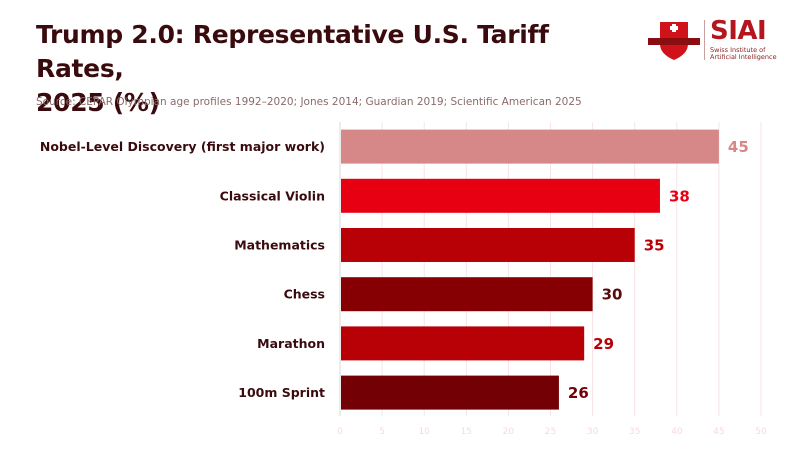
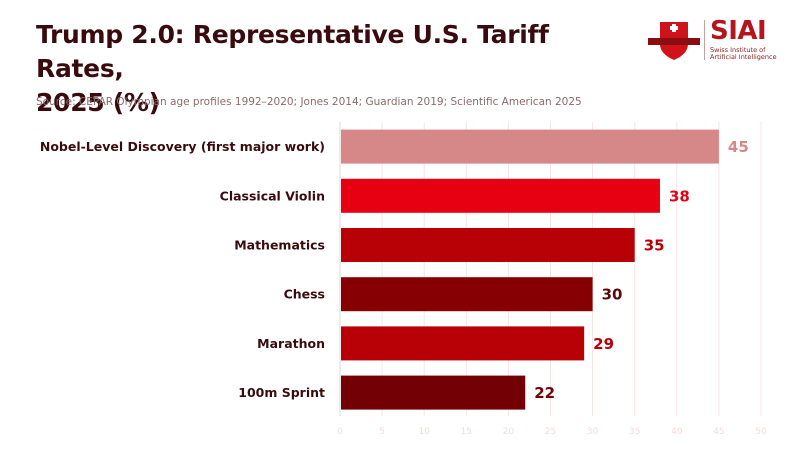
100m Sprint: 26 -> 22
